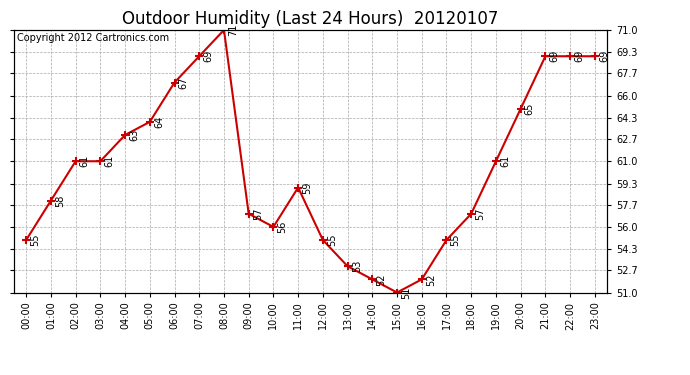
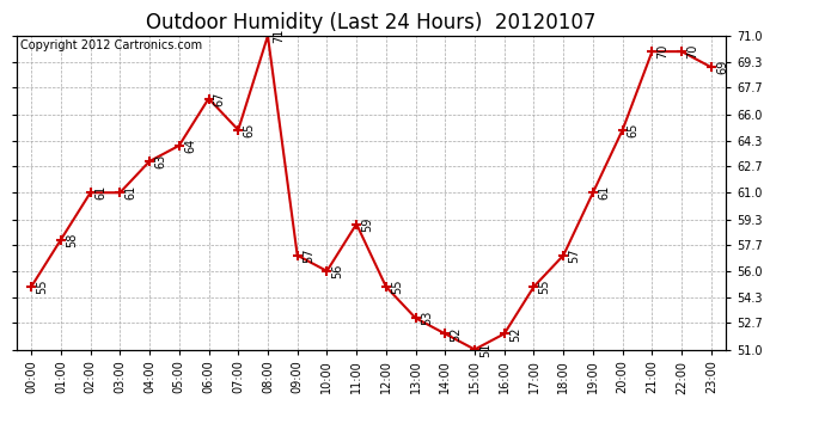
07:00: 69 -> 65
21:00: 69 -> 70
22:00: 69 -> 70
